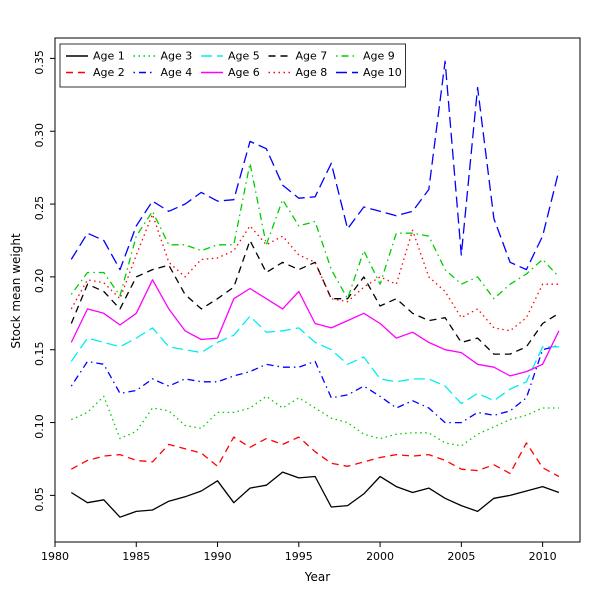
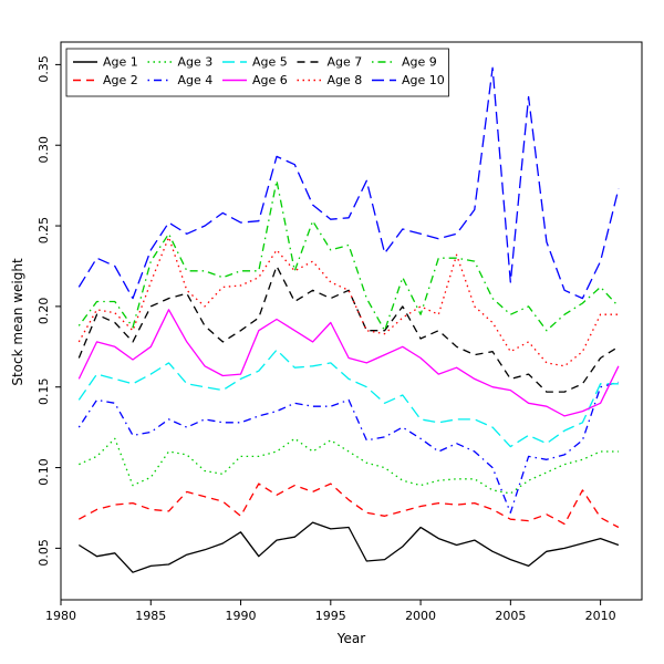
Age 4/2005: 0.100 -> 0.072
